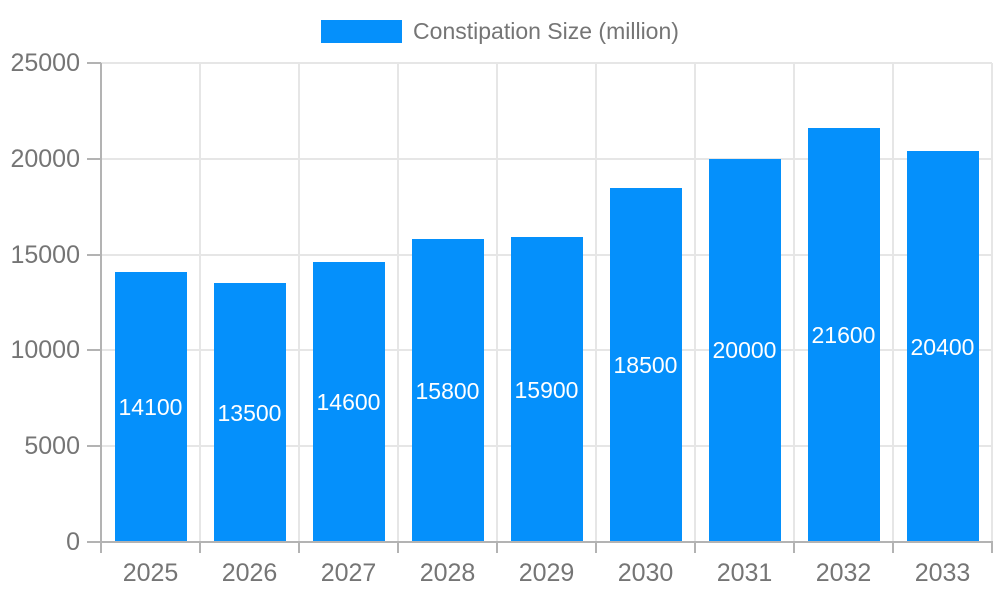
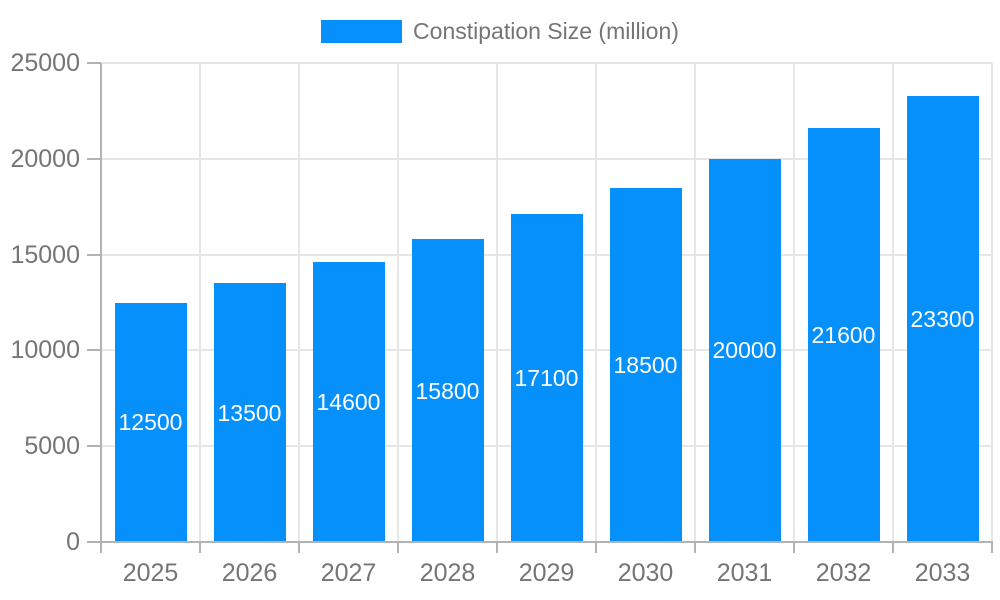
2025: 14100 -> 12500
2029: 15900 -> 17100
2033: 20400 -> 23300
